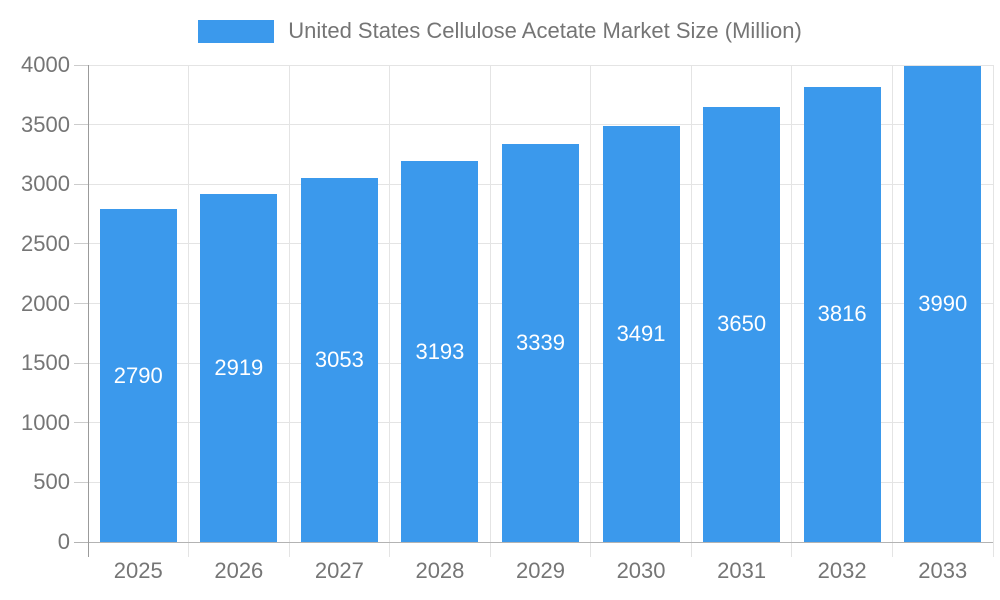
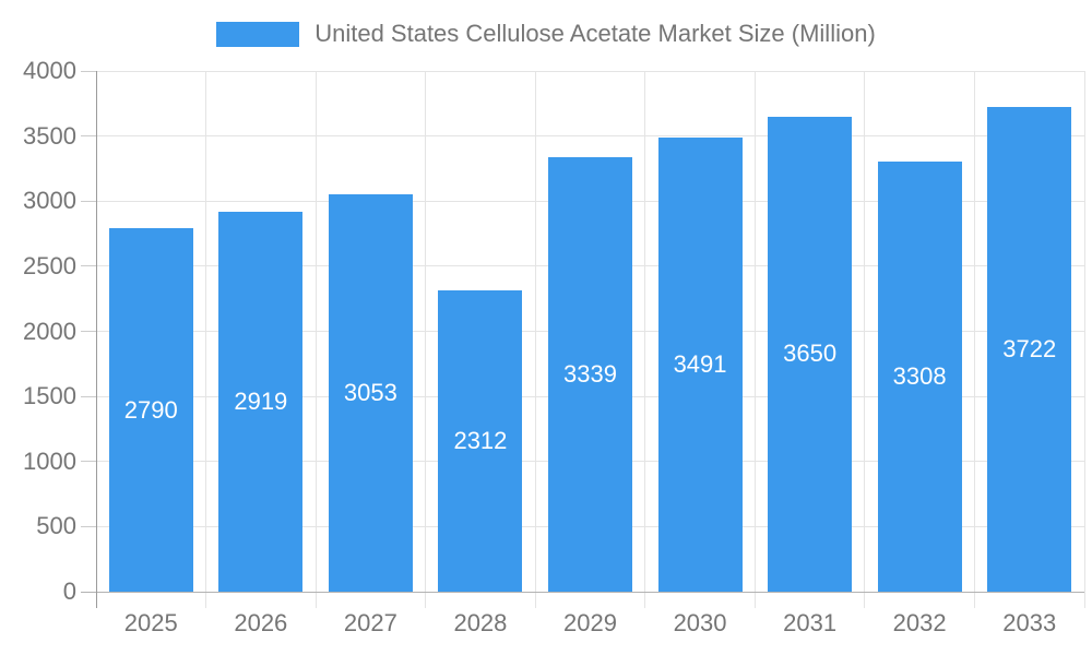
2028: 3193 -> 2312
2032: 3816 -> 3308
2033: 3990 -> 3722
